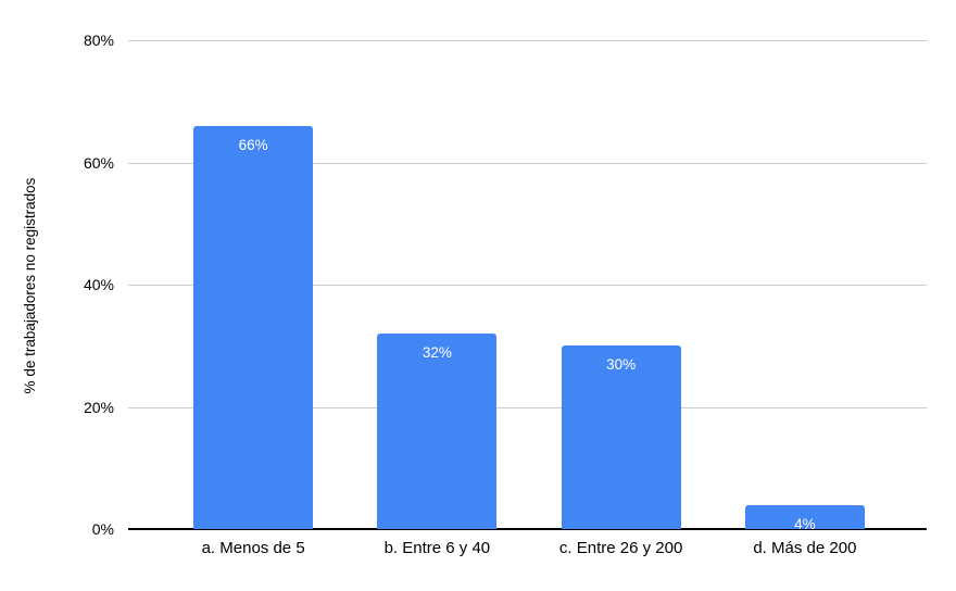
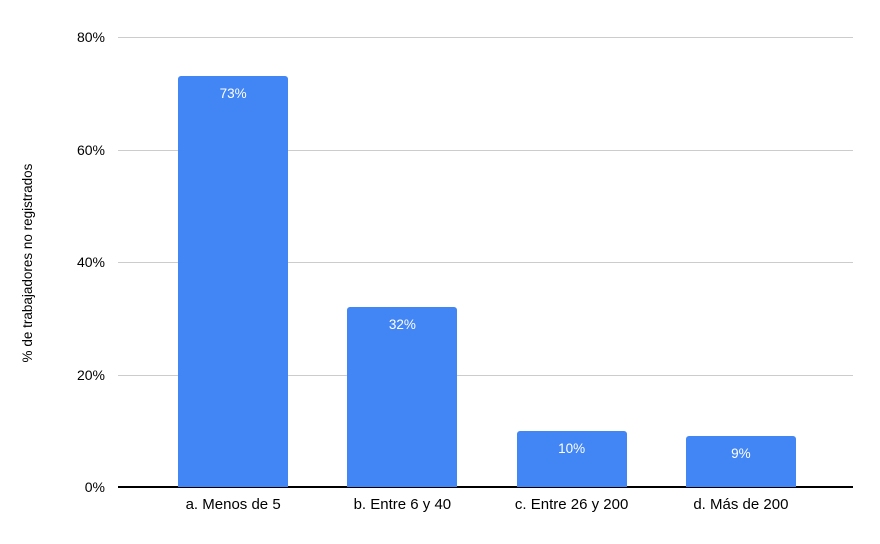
a. Menos de 5: 66% -> 73%
c. Entre 26 y 200: 30% -> 10%
d. Más de 200: 4% -> 9%
